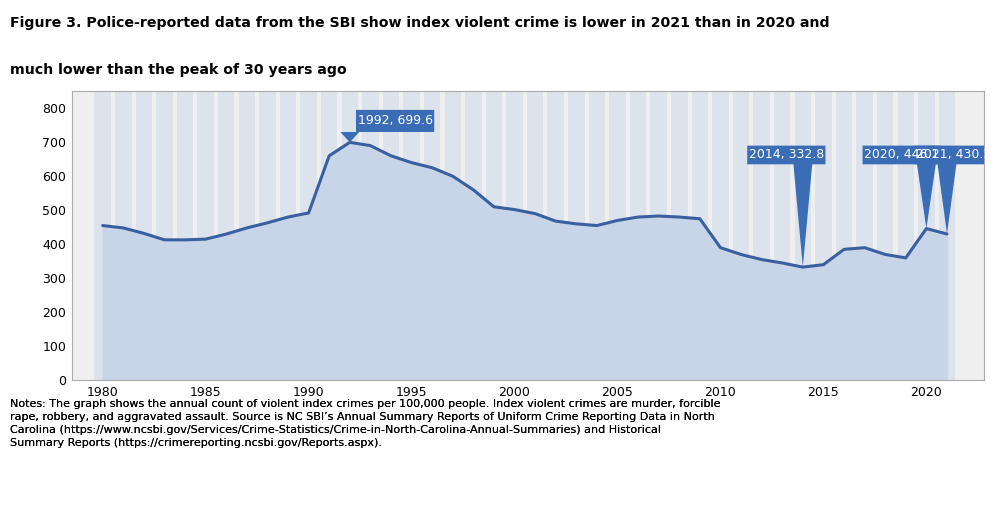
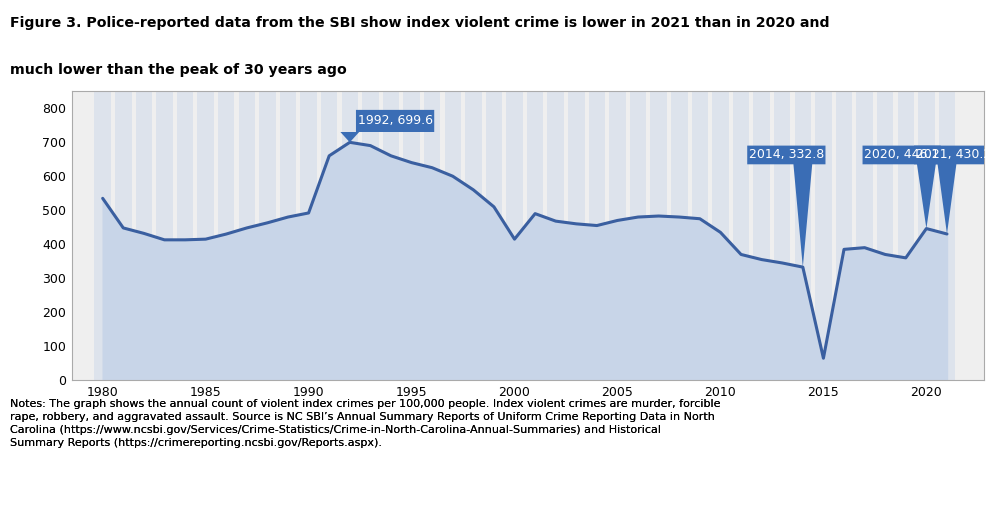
1980: 455 -> 535
2000: 502 -> 415
2010: 390 -> 435
2015: 340 -> 65
